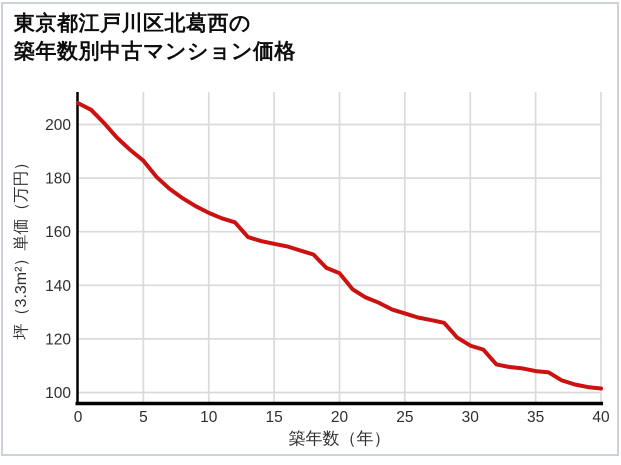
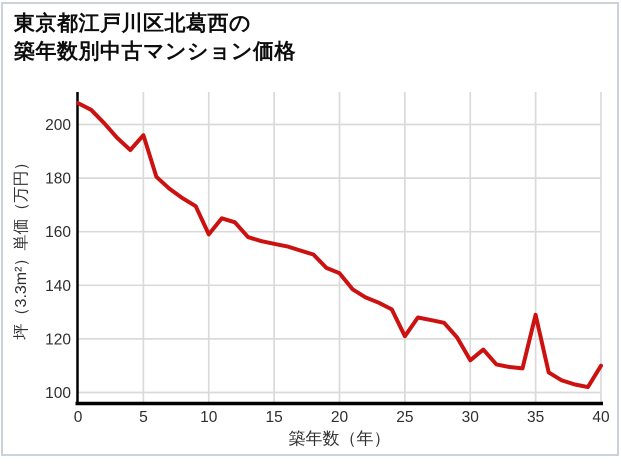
5: 186 -> 196
10: 167 -> 159
25: 130 -> 121
30: 118 -> 112
35: 108 -> 129
40: 102 -> 110
